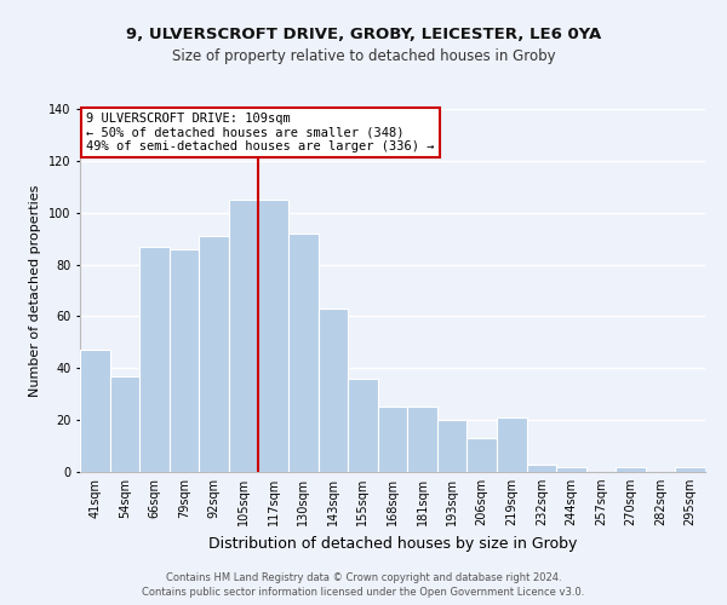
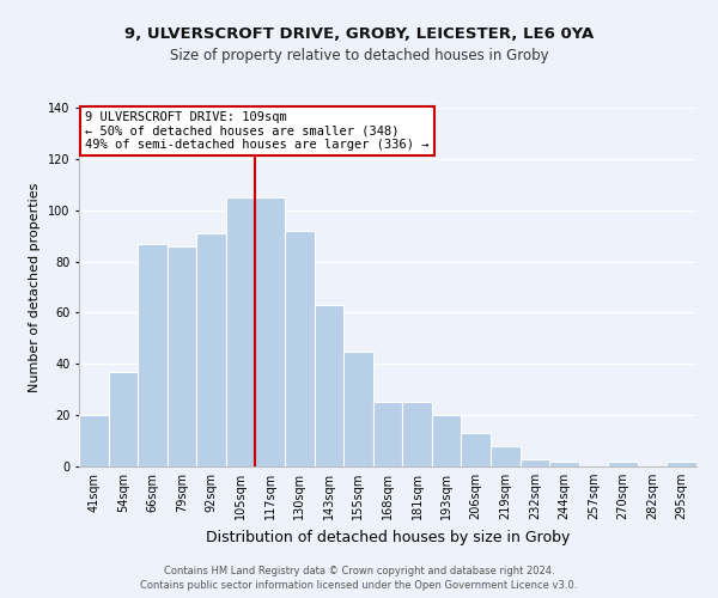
41sqm: 47 -> 20
155sqm: 36 -> 45
219sqm: 21 -> 8
